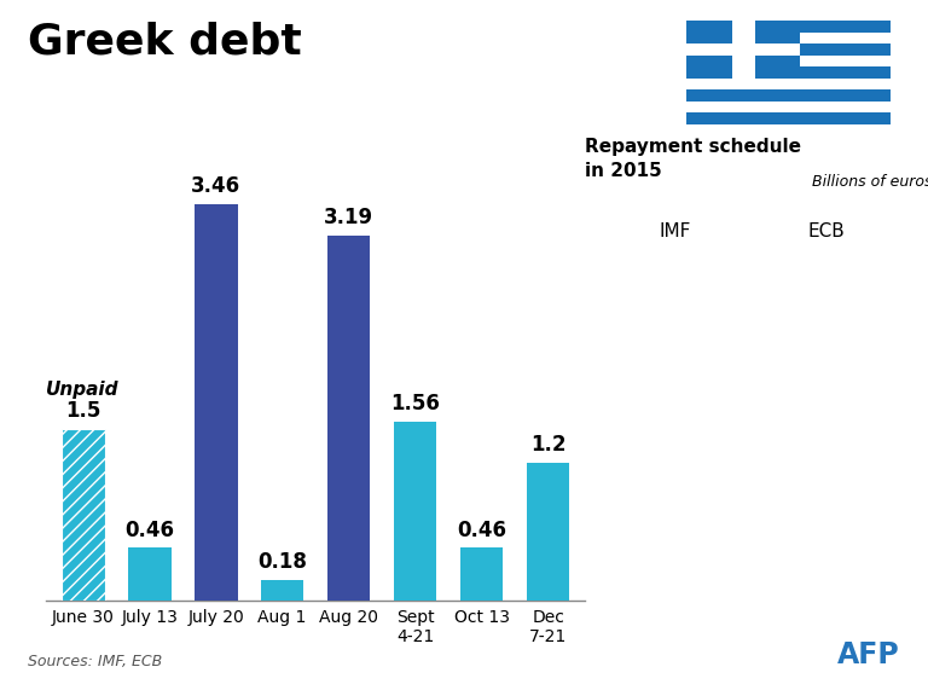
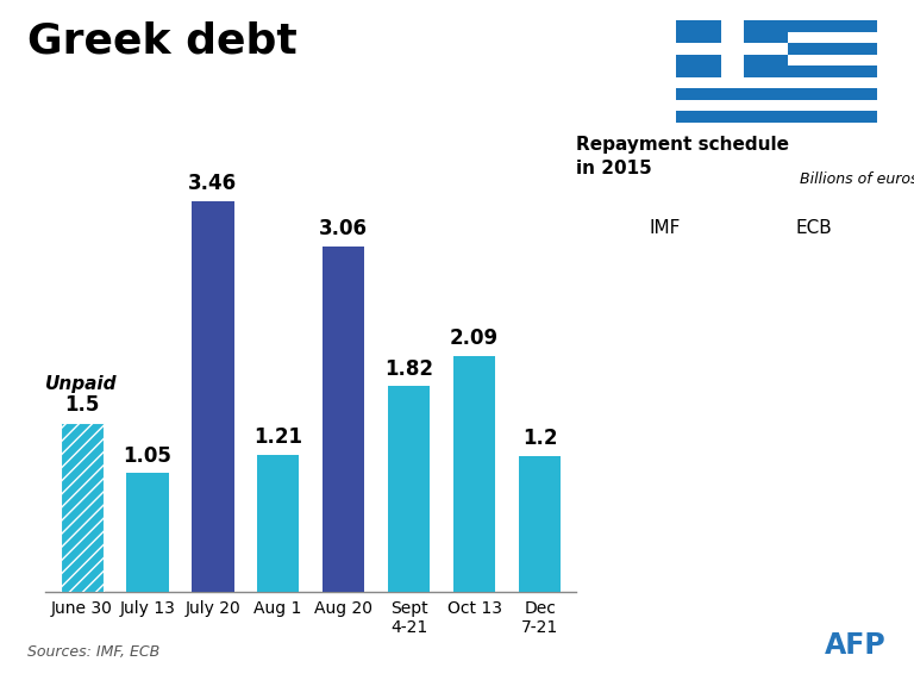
July 13: 0.46 -> 1.05
Aug 1: 0.18 -> 1.21
Aug 20: 3.19 -> 3.06
Sept 4-21: 1.56 -> 1.82
Oct 13: 0.46 -> 2.09
